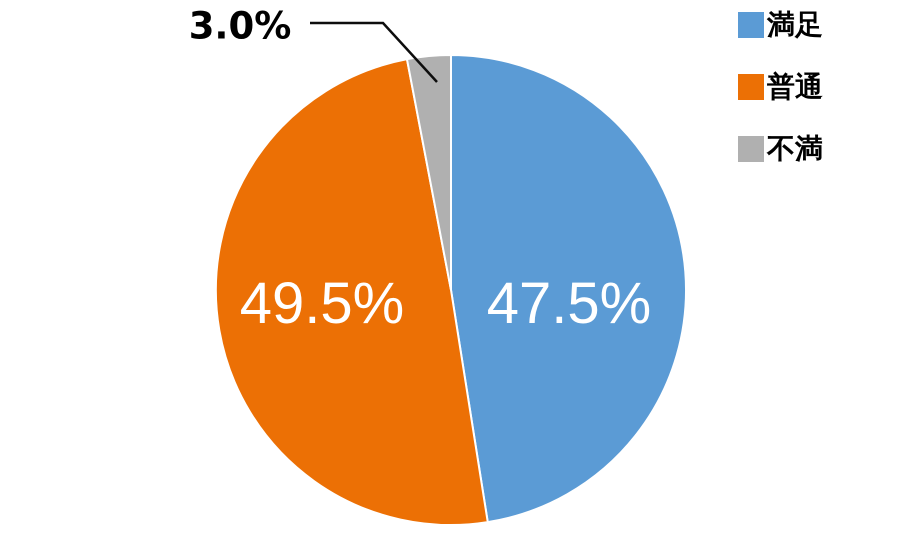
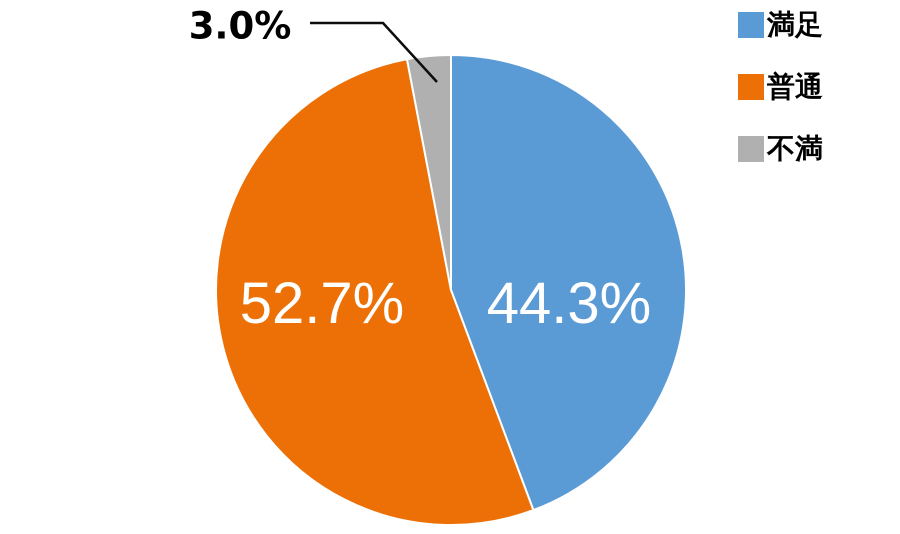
満足: 47.5% -> 44.3%
普通: 49.5% -> 52.7%
